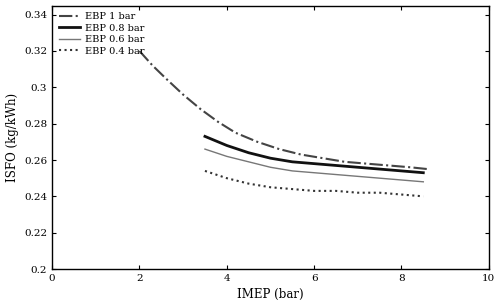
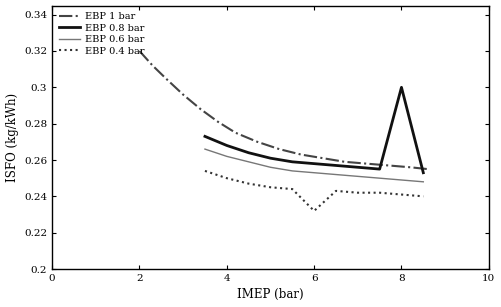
EBP 0.4 bar/6: 0.243 -> 0.232
EBP 0.8 bar/8: 0.254 -> 0.300
